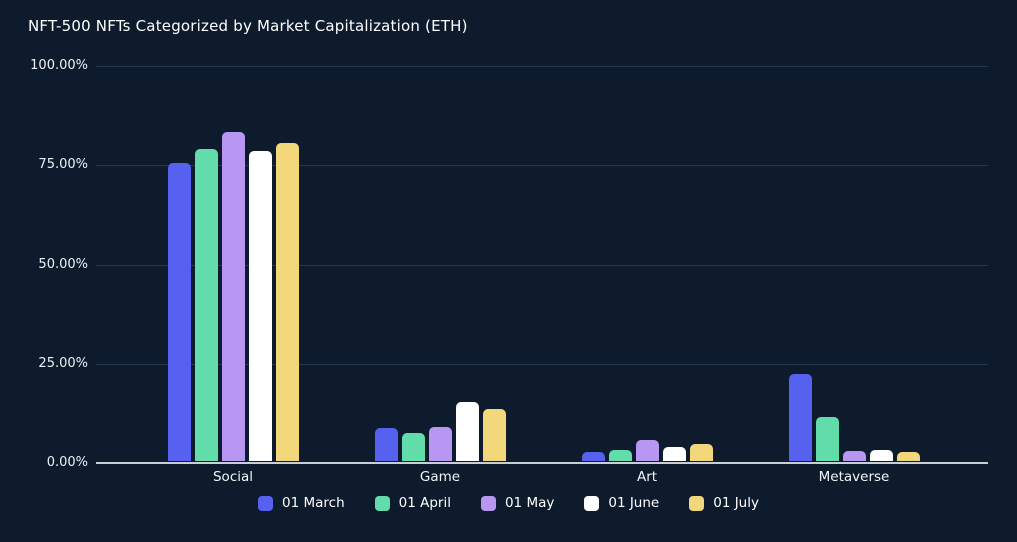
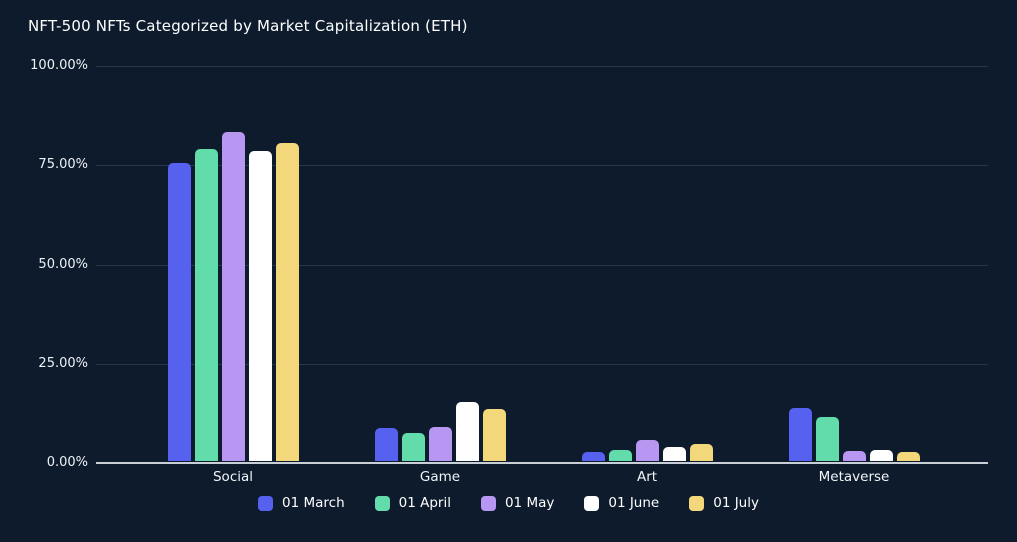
01 March/Metaverse: 22% -> 13%
